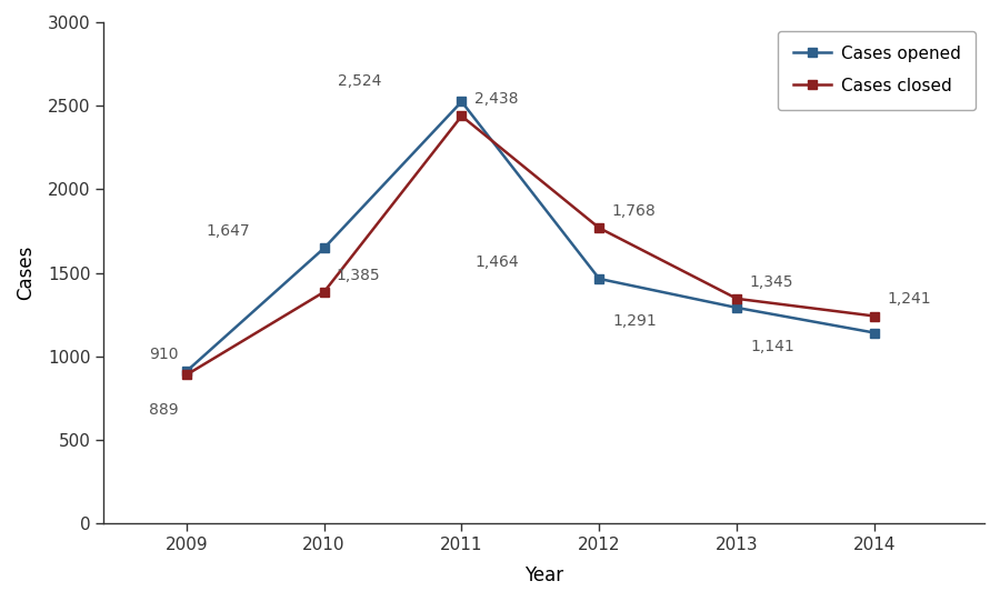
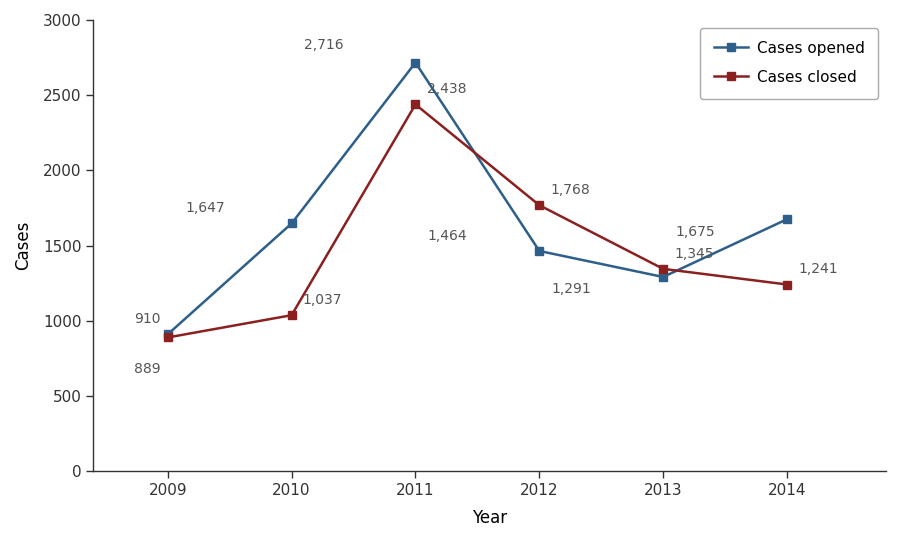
Cases closed/2010: 1,385 -> 1,037
Cases opened/2011: 2,524 -> 2,716
Cases opened/2014: 1,141 -> 1,675
